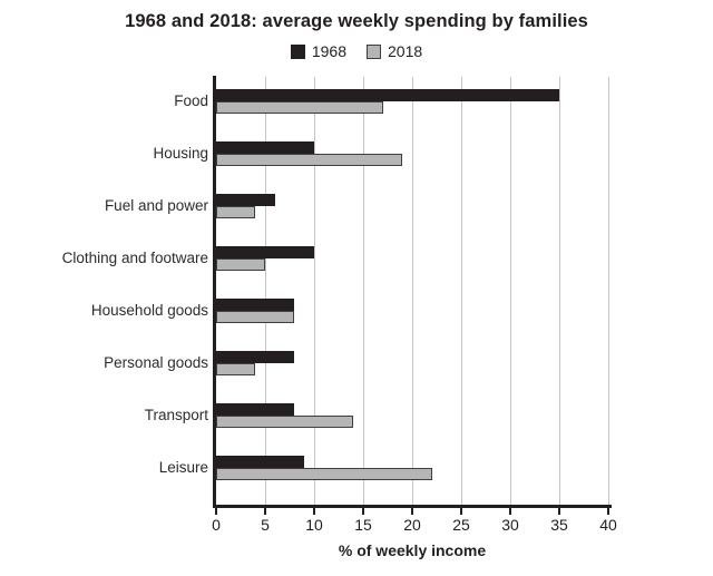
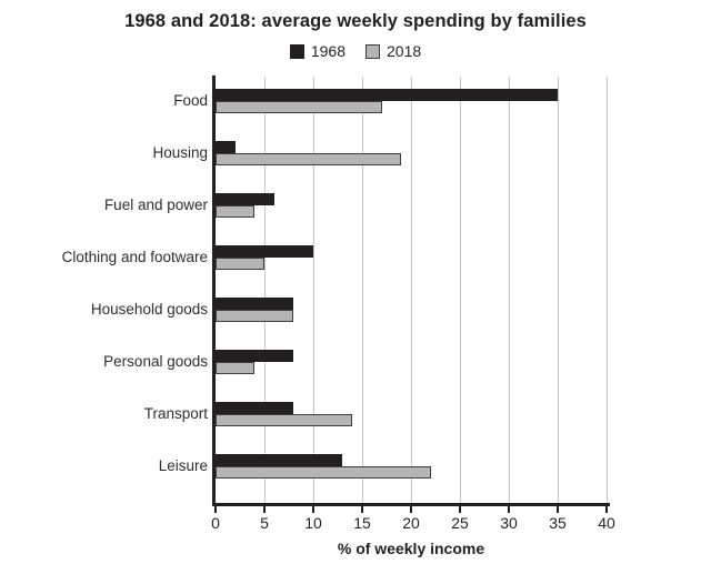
1968/Housing: 10 -> 2
1968/Leisure: 9 -> 13
